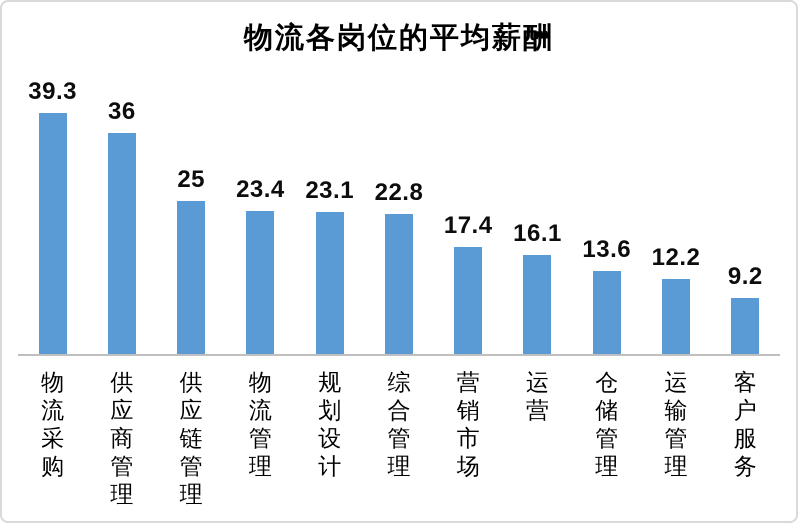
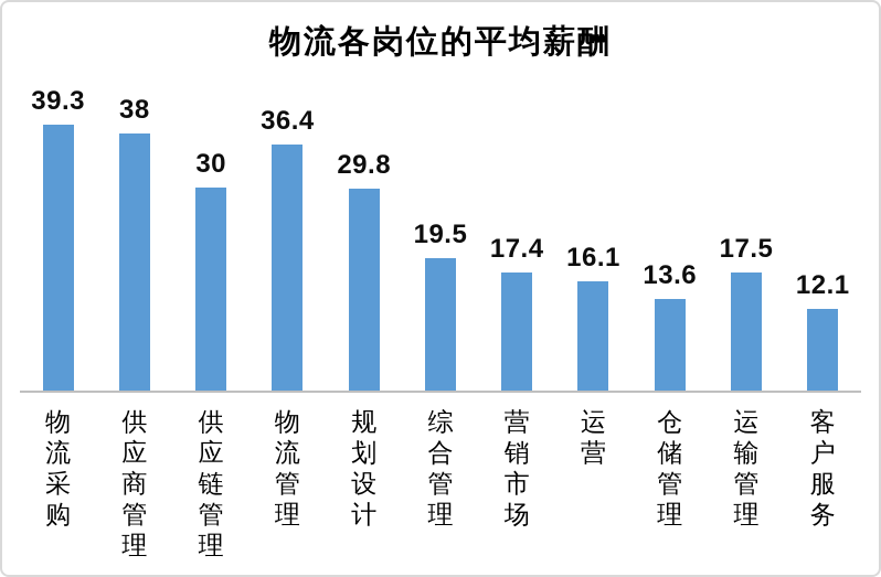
供应商管理: 36 -> 38
供应链管理: 25 -> 30
物流管理: 23.4 -> 36.4
规划设计: 23.1 -> 29.8
综合管理: 22.8 -> 19.5
运输管理: 12.2 -> 17.5
客户服务: 9.2 -> 12.1
